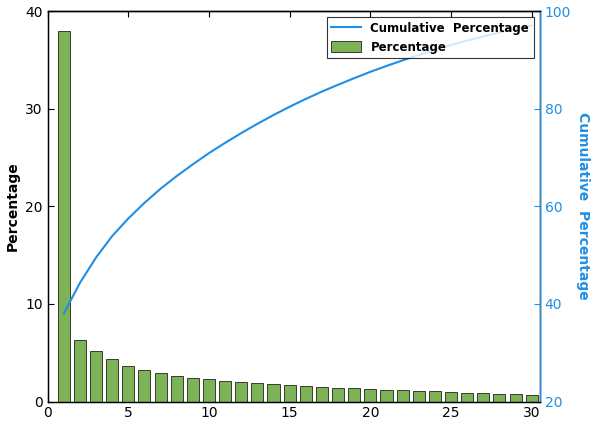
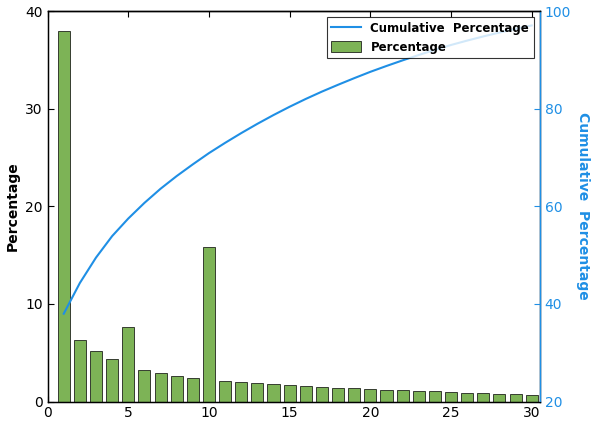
Percentage/5: 3.6 -> 7.6
Percentage/10: 2.3 -> 15.8
